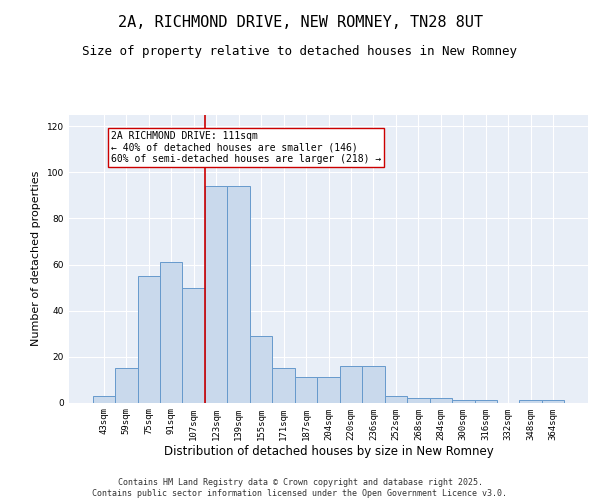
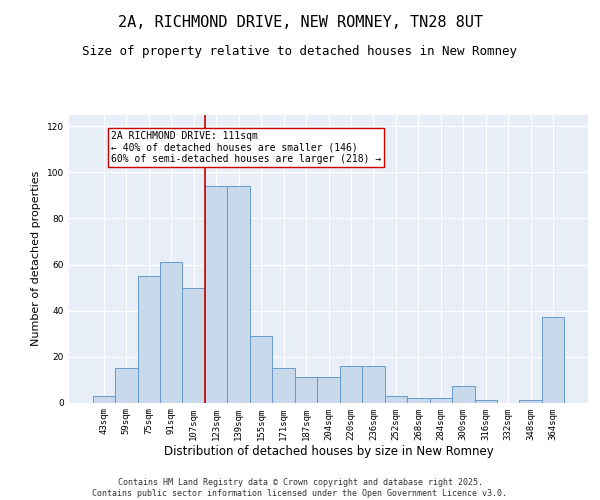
300sqm: 1 -> 7
364sqm: 1 -> 37
